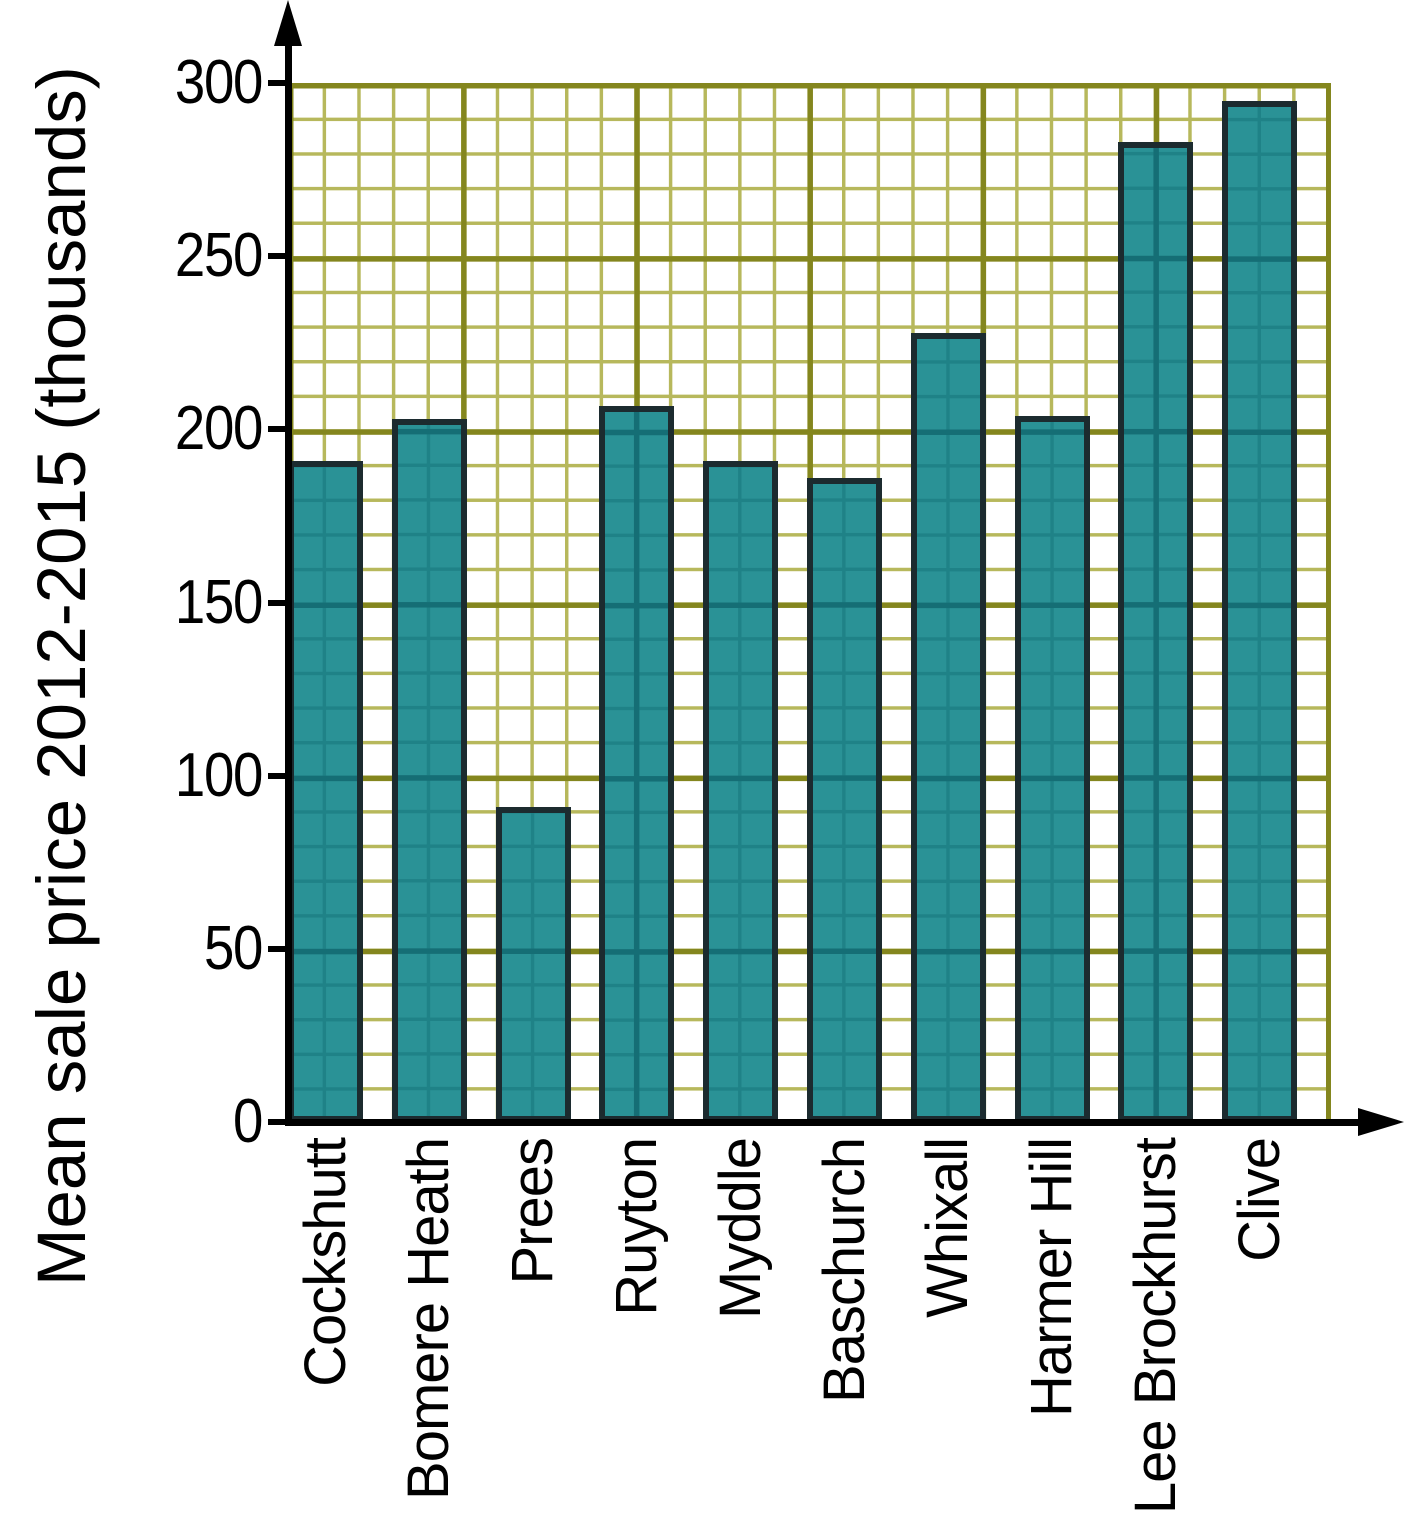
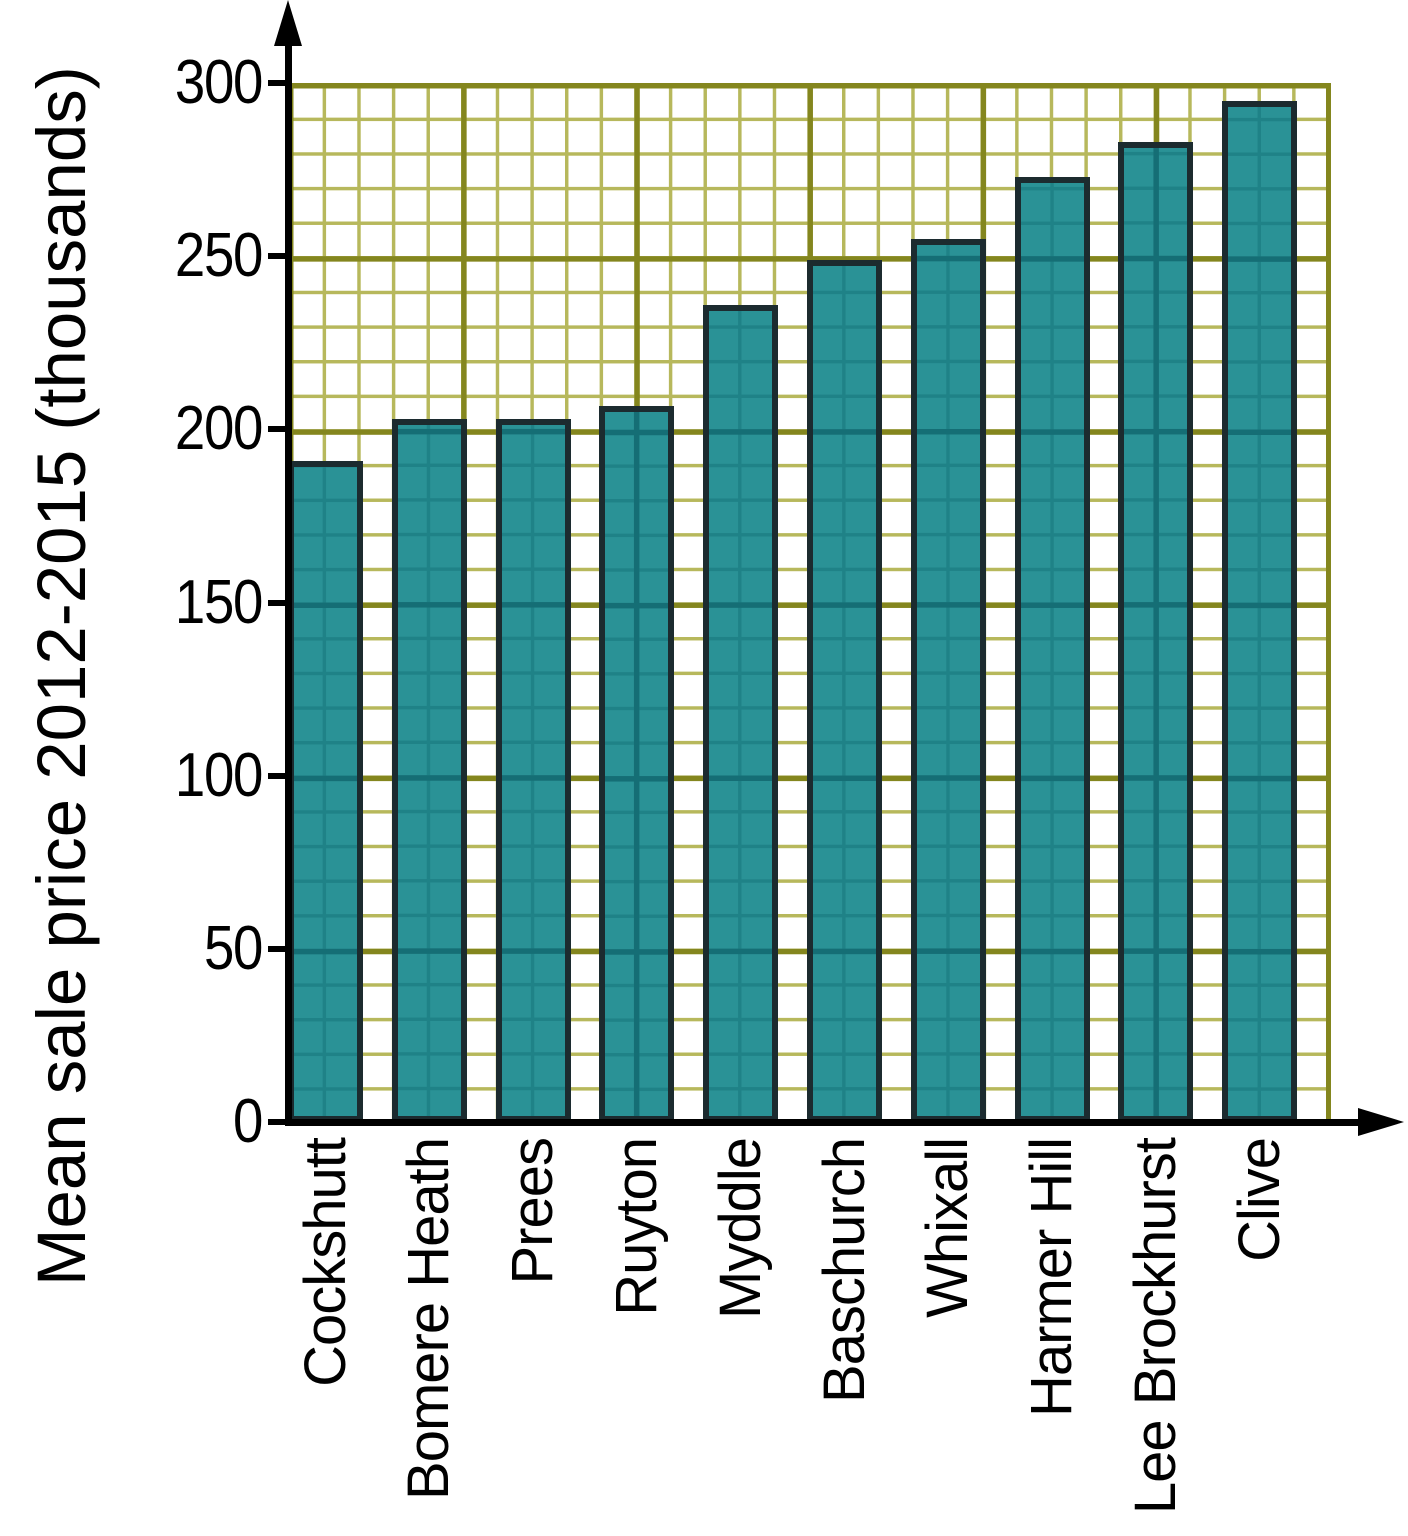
Prees: 90 -> 202
Myddle: 190 -> 235
Baschurch: 185 -> 248
Whixall: 227 -> 254
Harmer Hill: 203 -> 272
